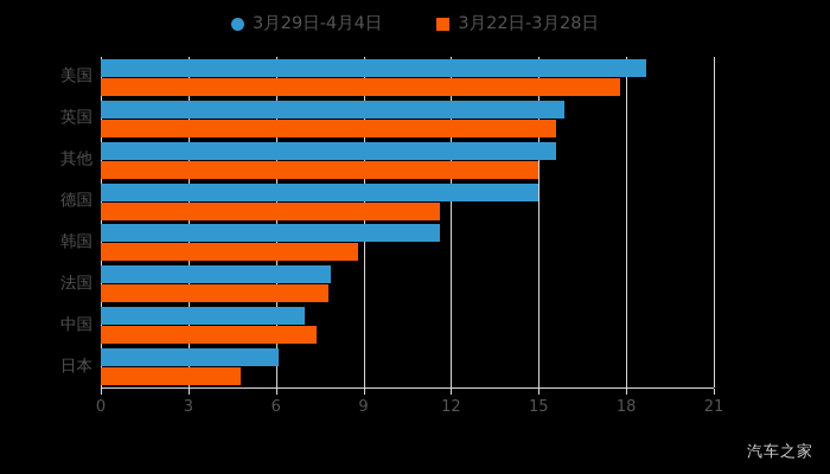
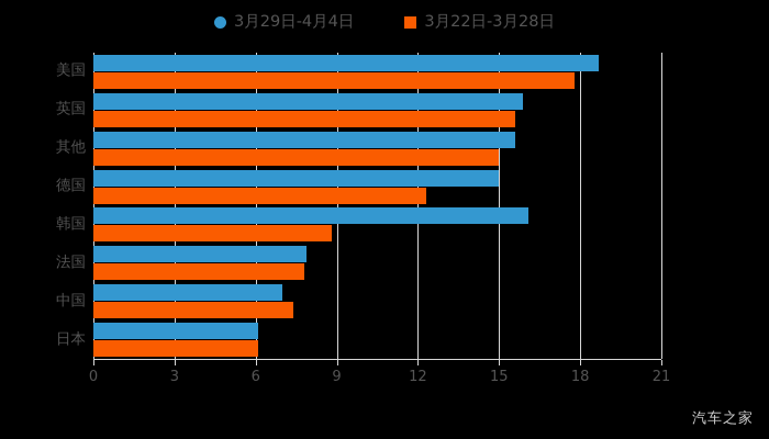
3月22日-3月28日/德国: 11.6 -> 12.3
3月29日-4月4日/韩国: 11.6 -> 16.1
3月22日-3月28日/日本: 4.8 -> 6.1
